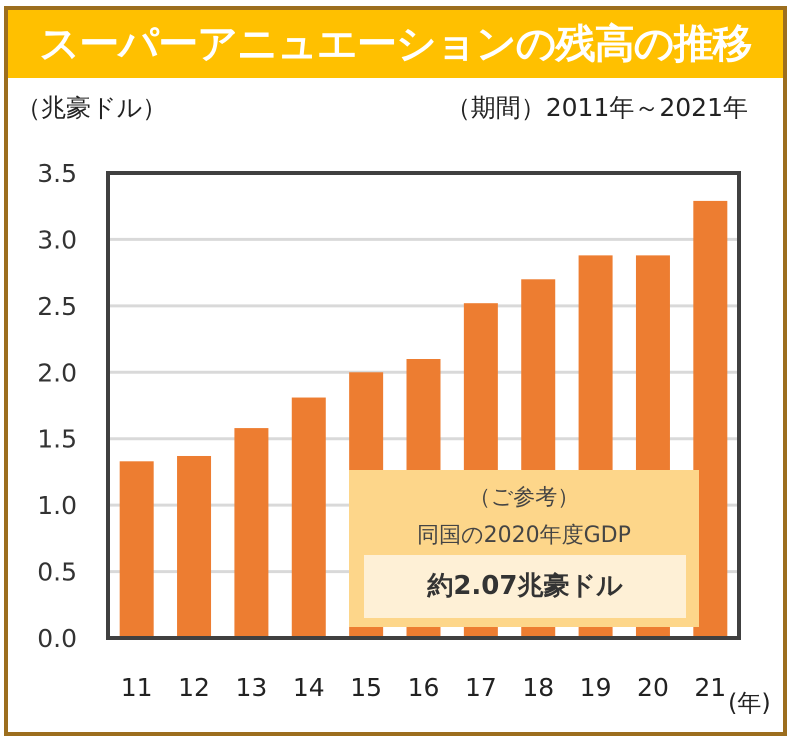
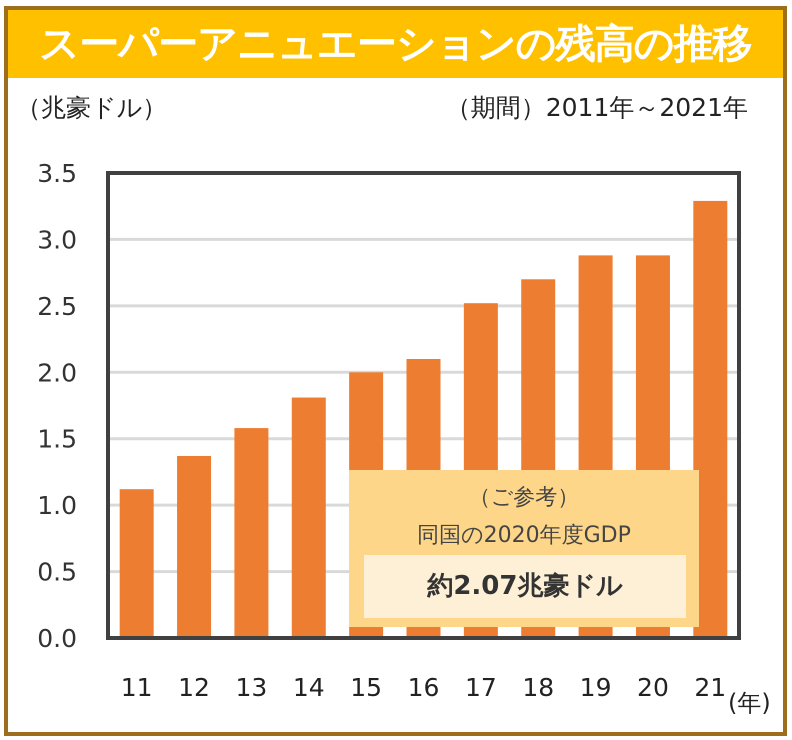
11: 1.33 -> 1.12
